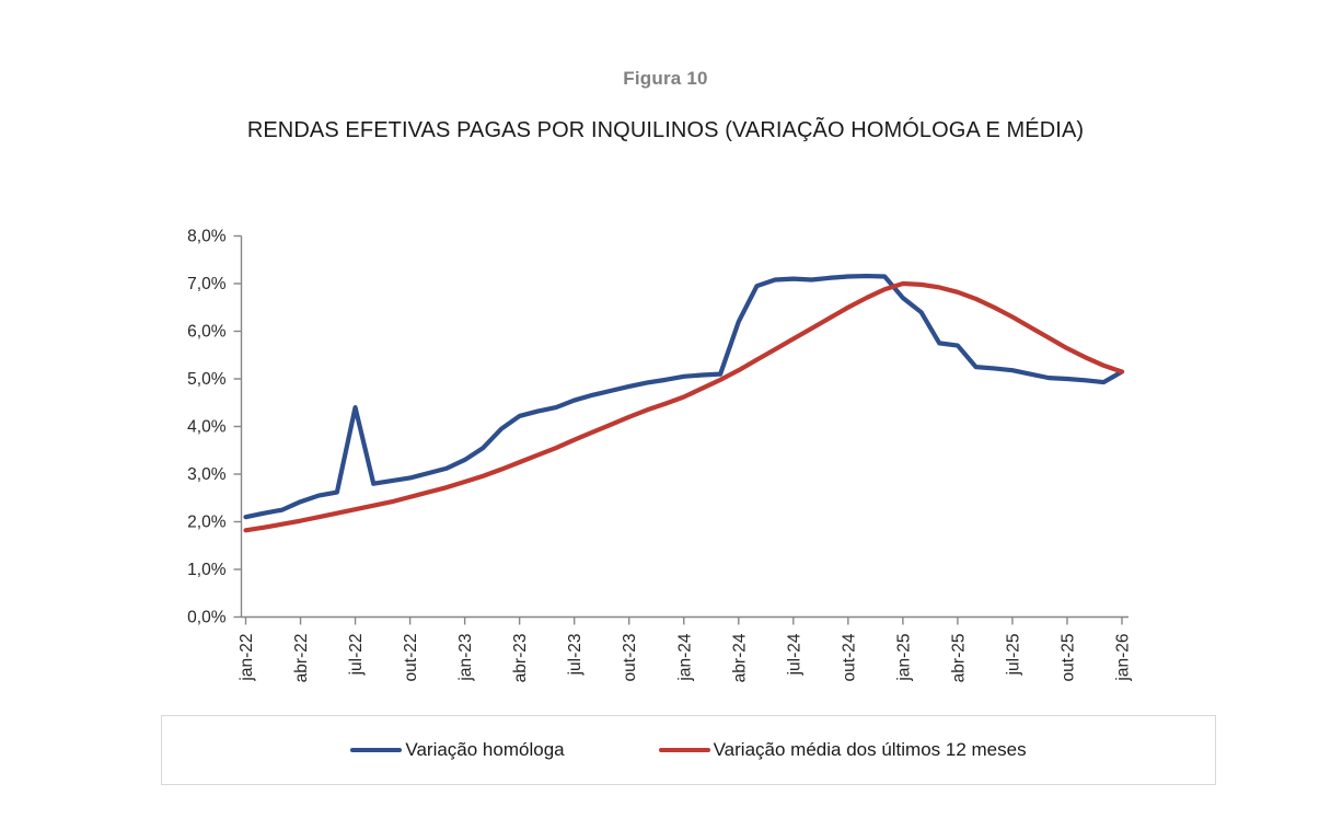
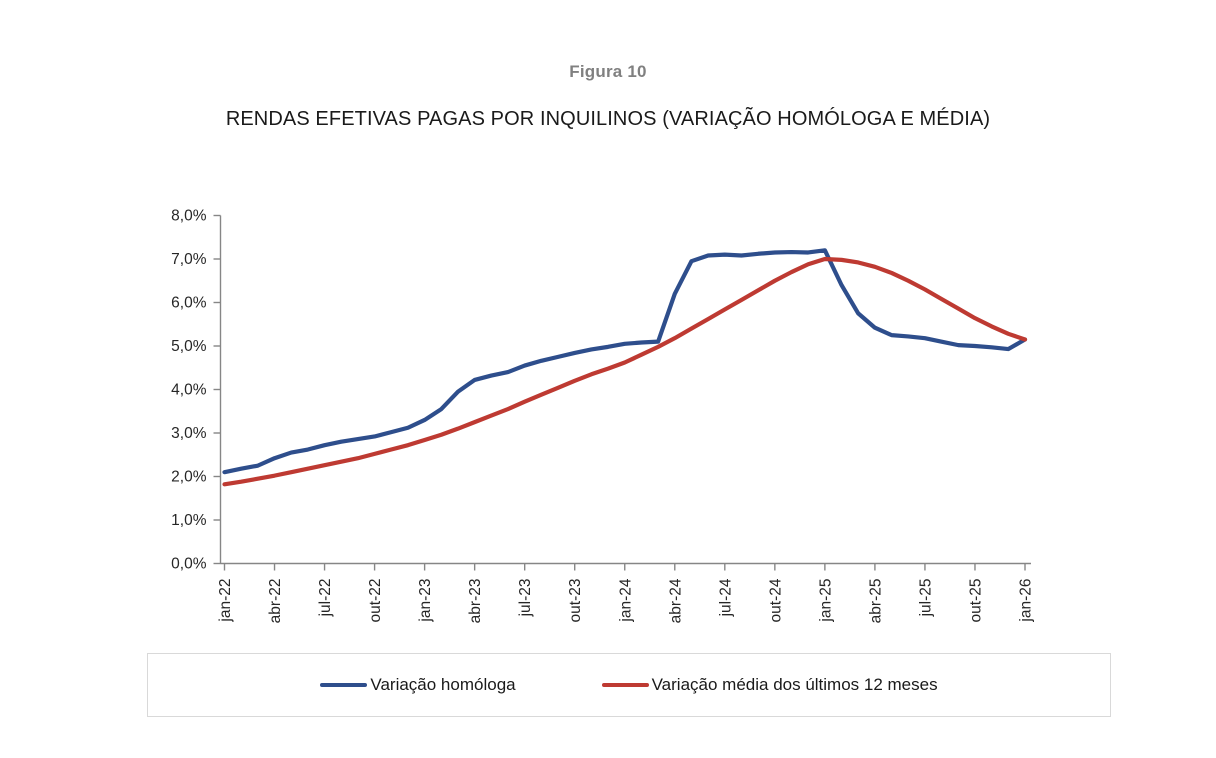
Variação homóloga/jul-22: 4,4% -> 2,7%
Variação homóloga/jan-25: 6,7% -> 7,2%
Variação homóloga/abr-25: 5,7% -> 5,4%
